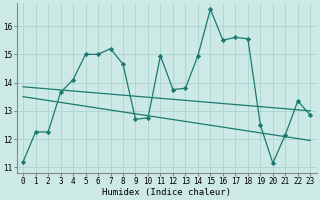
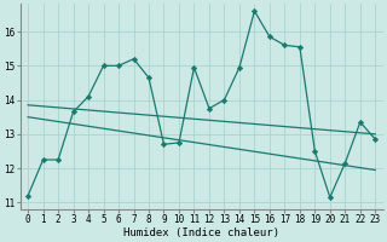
13: 13.80 -> 14.00
16: 15.50 -> 15.85
